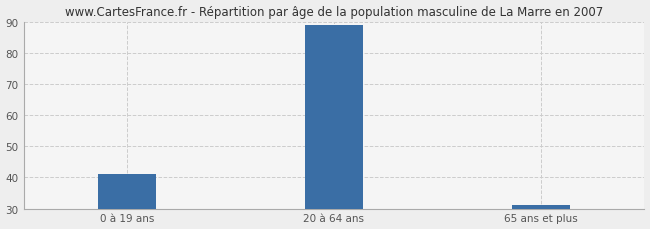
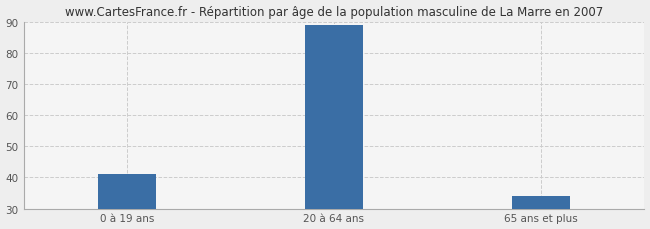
65 ans et plus: 31 -> 34
